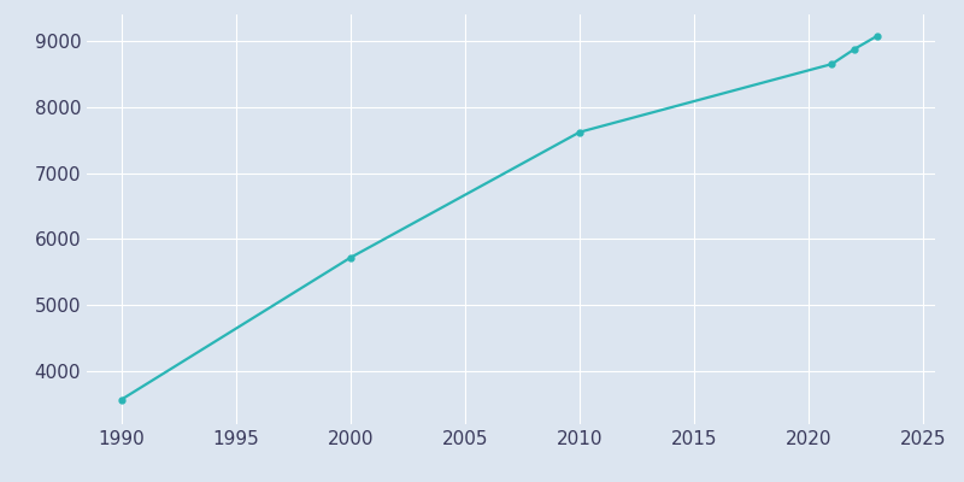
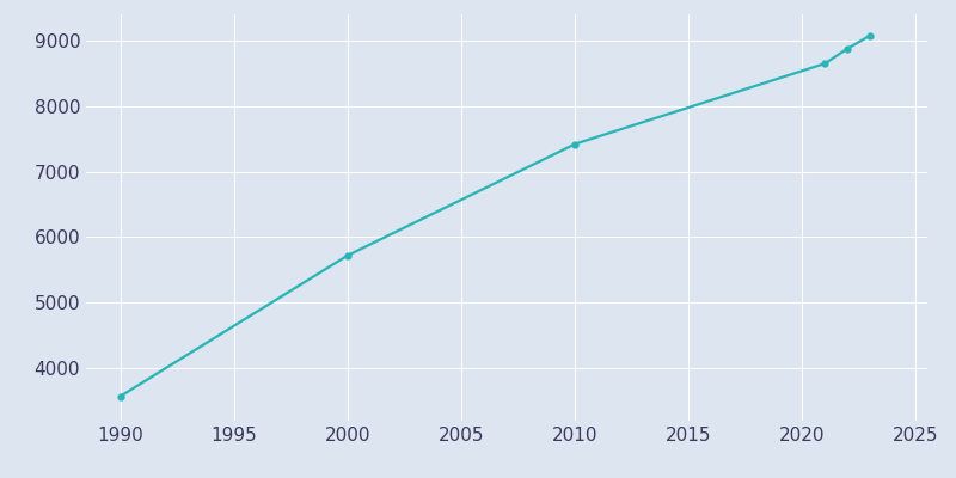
2010: 7620 -> 7420
